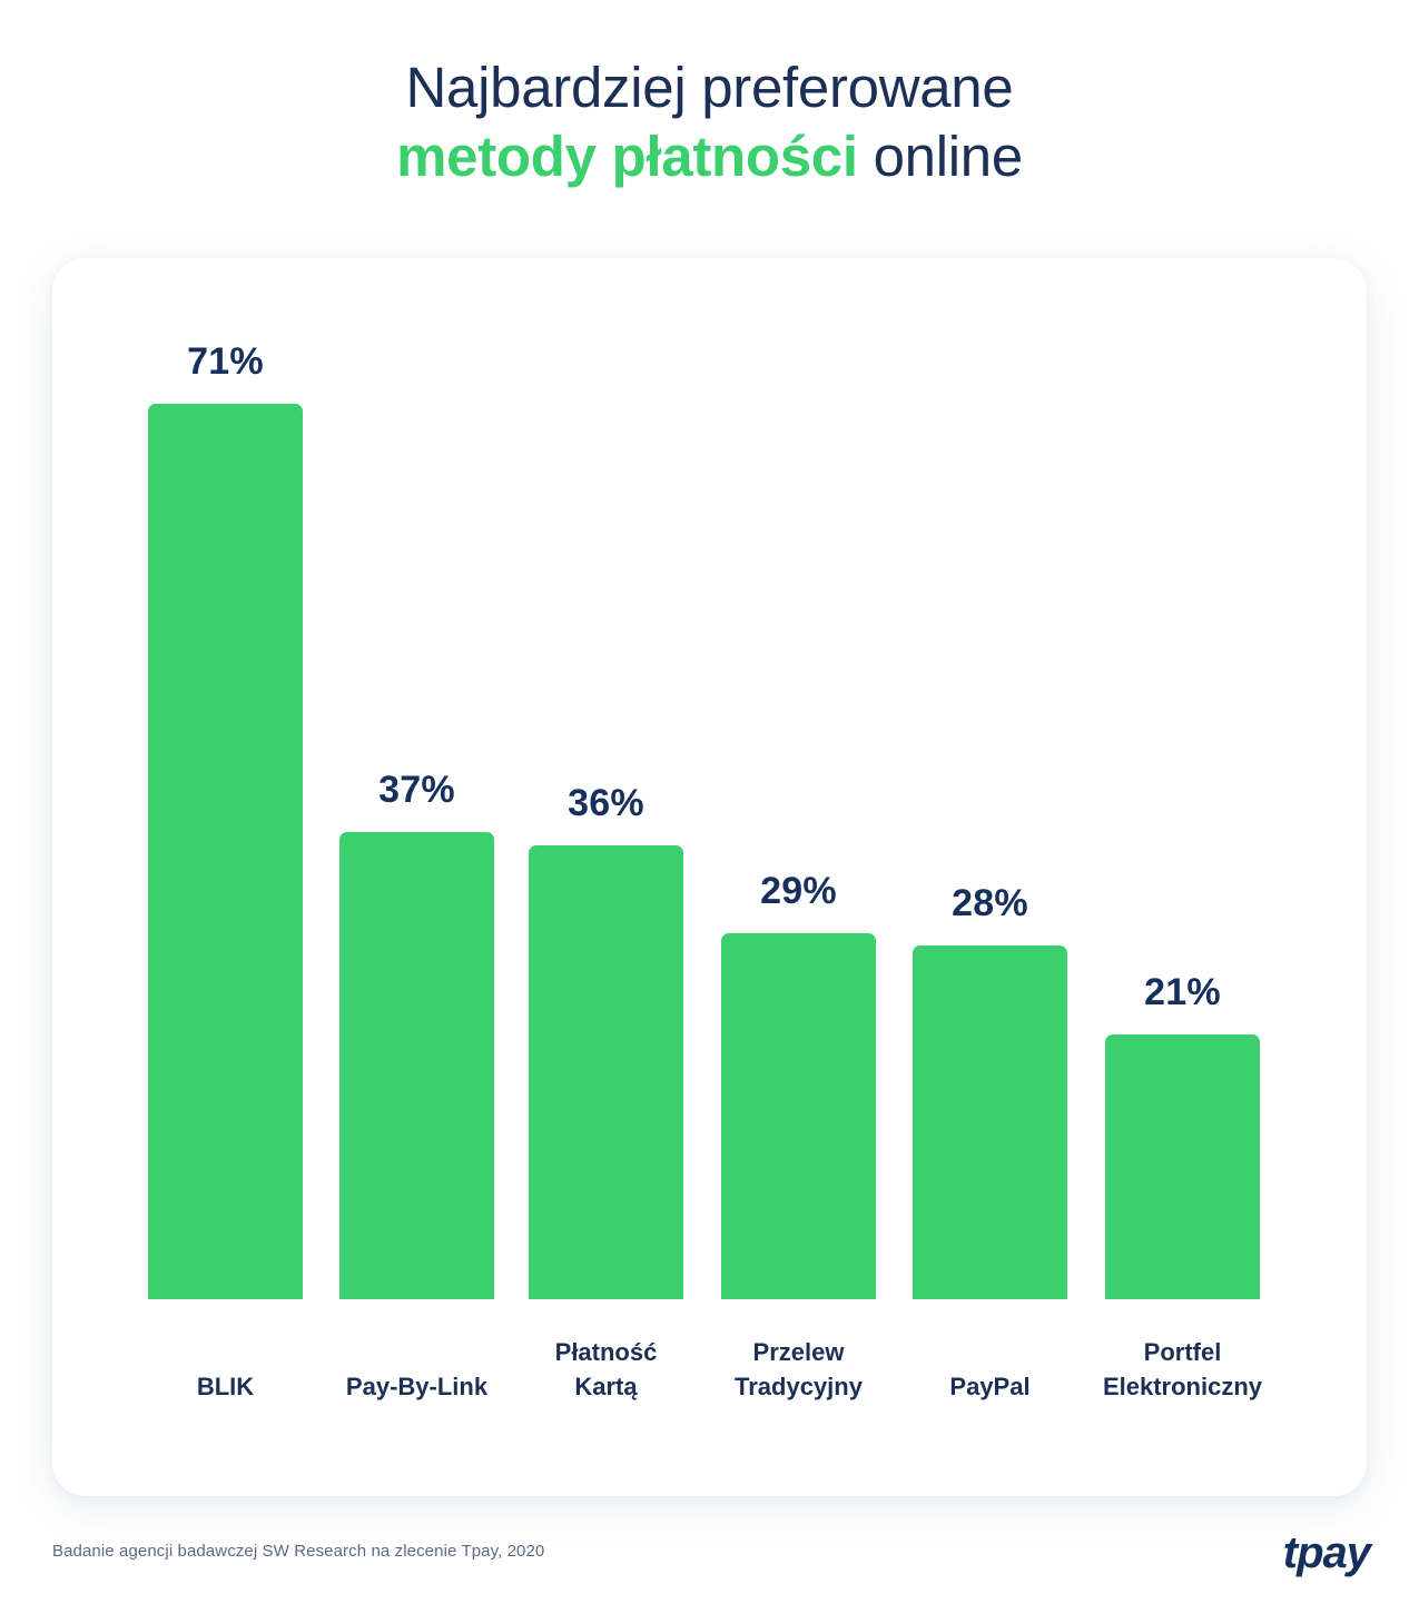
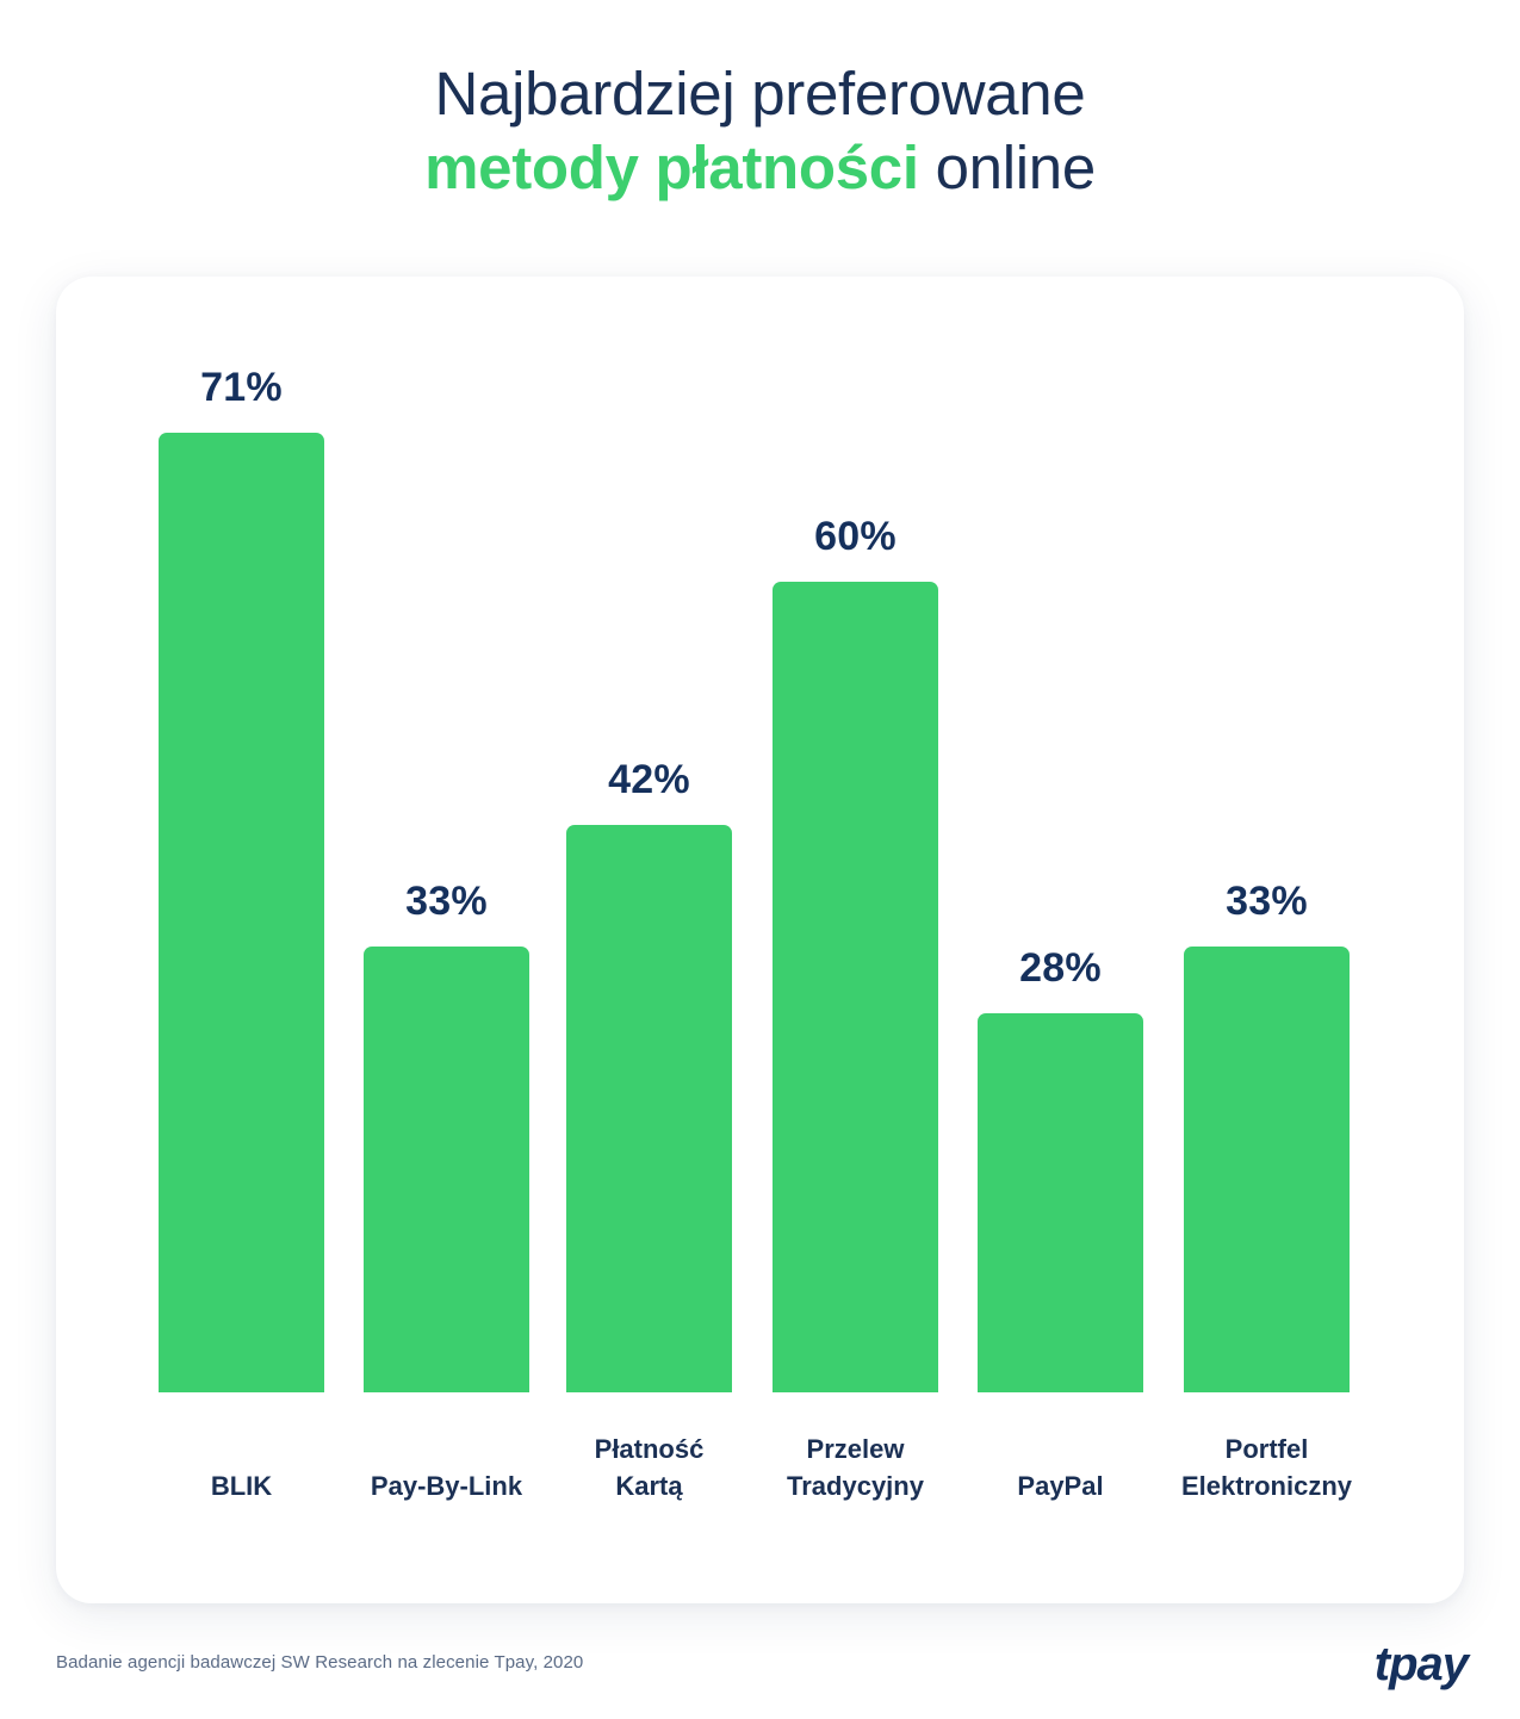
Pay-By-Link: 37% -> 33%
Płatność Kartą: 36% -> 42%
Przelew Tradycyjny: 29% -> 60%
Portfel Elektroniczny: 21% -> 33%
